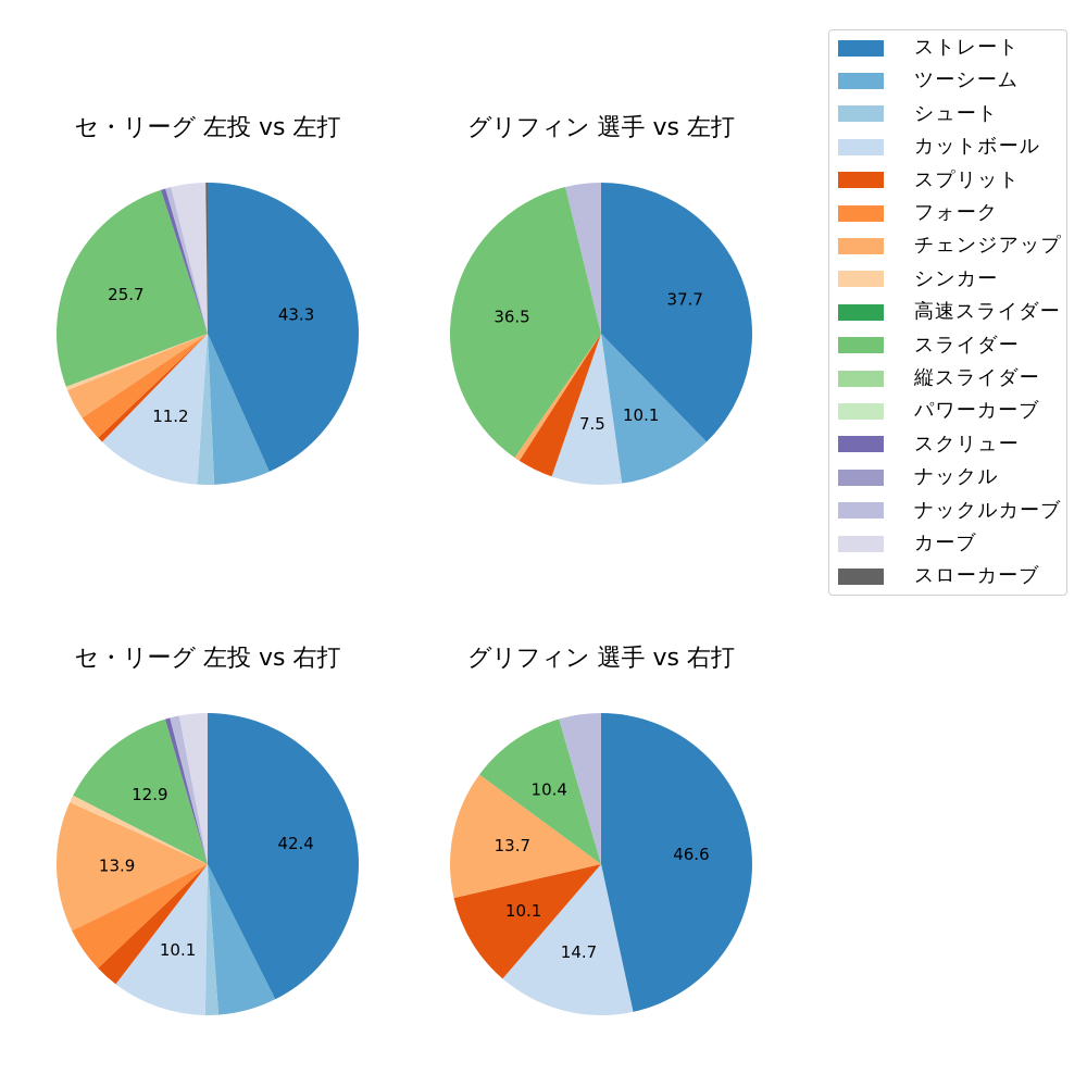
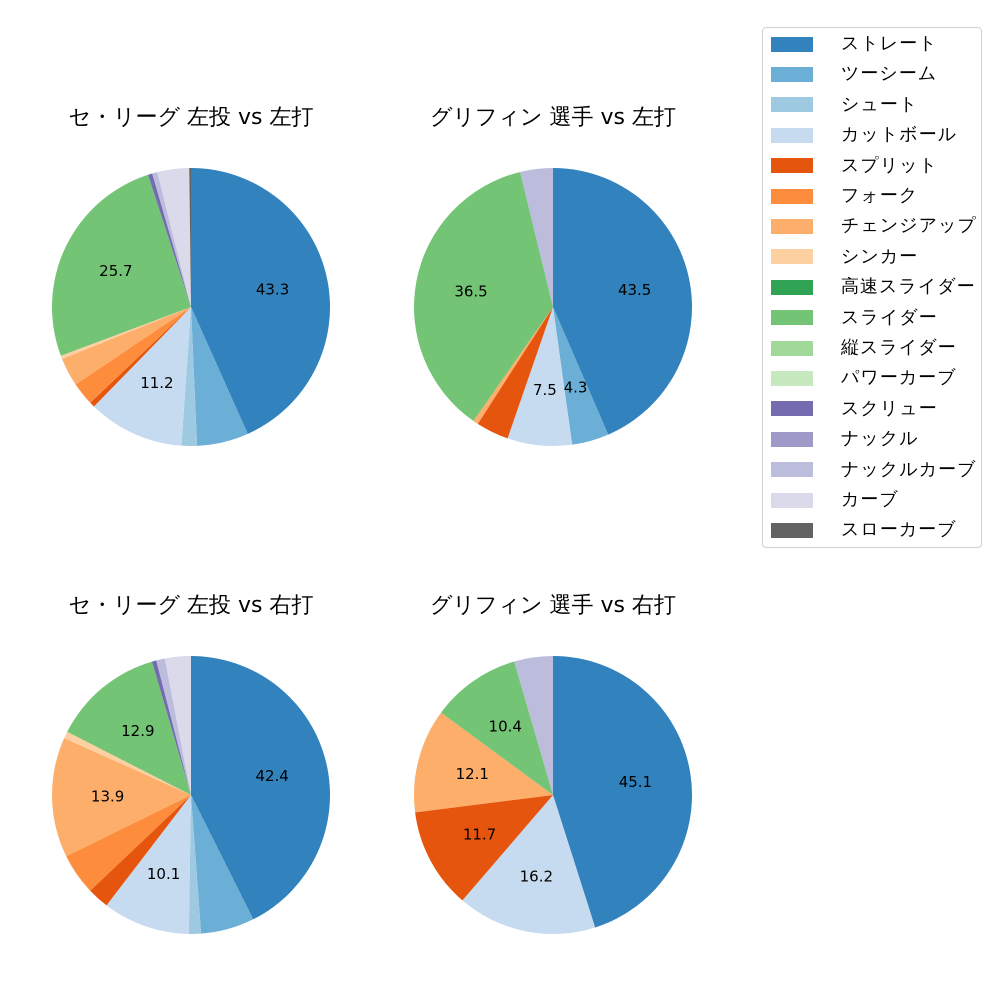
グリフィン 選手 vs 左打/ストレート: 37.7 -> 43.5
グリフィン 選手 vs 左打/ツーシーム: 10.1 -> 4.3
グリフィン 選手 vs 右打/ストレート: 46.6 -> 45.1
グリフィン 選手 vs 右打/カットボール: 14.7 -> 16.2
グリフィン 選手 vs 右打/スプリット: 10.1 -> 11.7
グリフィン 選手 vs 右打/チェンジアップ: 13.7 -> 12.1
